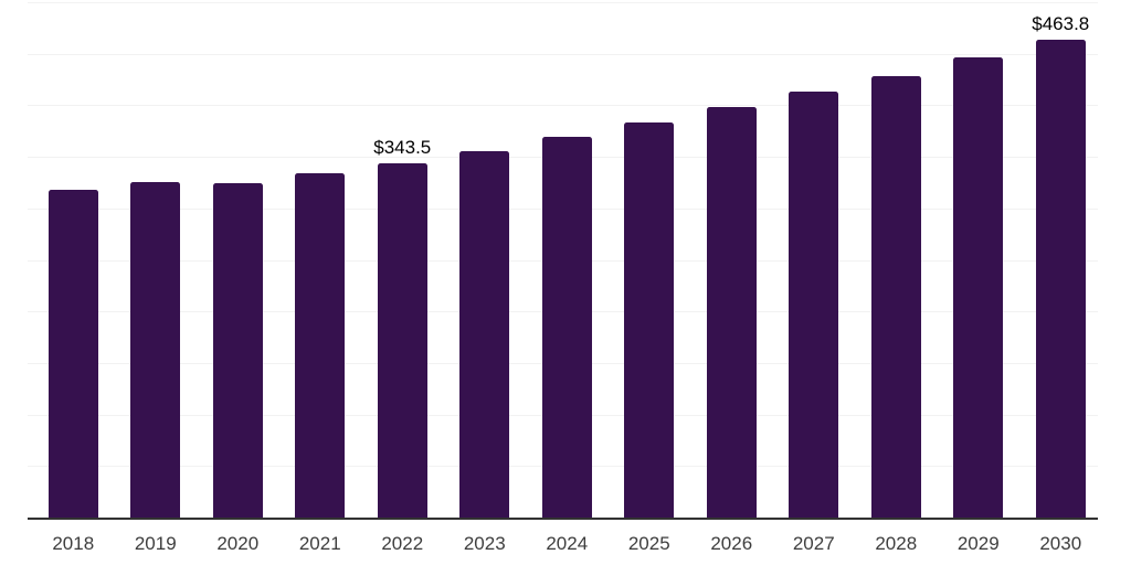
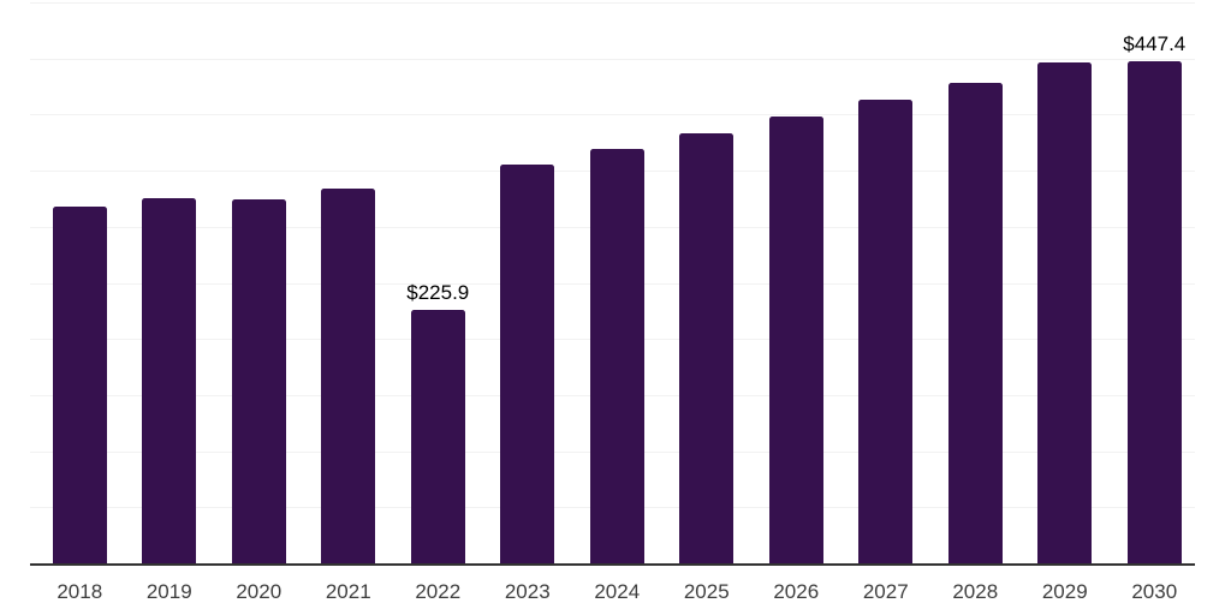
2022: $343.5 -> $225.9
2030: $463.8 -> $447.4
